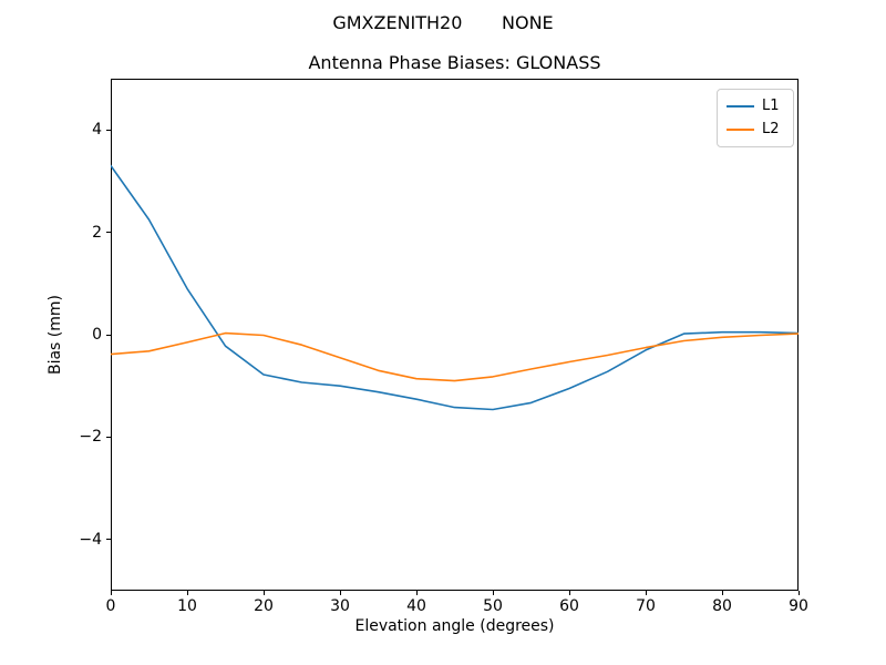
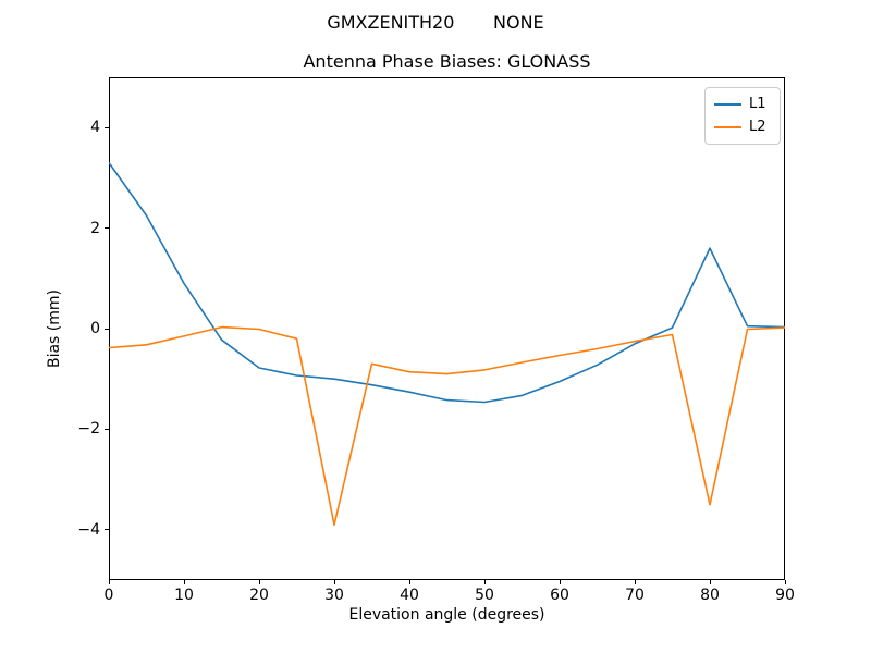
L2/30: -0.5 -> -3.9
L1/80: 0.1 -> 1.6
L2/80: -0.1 -> -3.5
